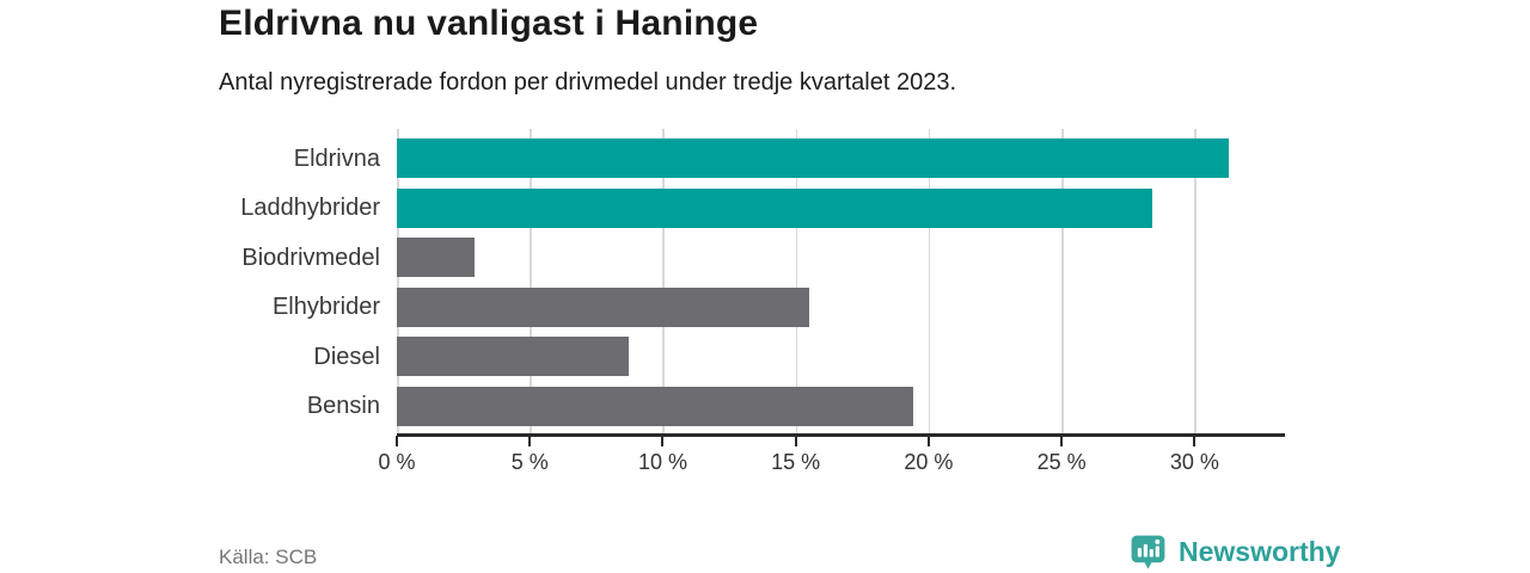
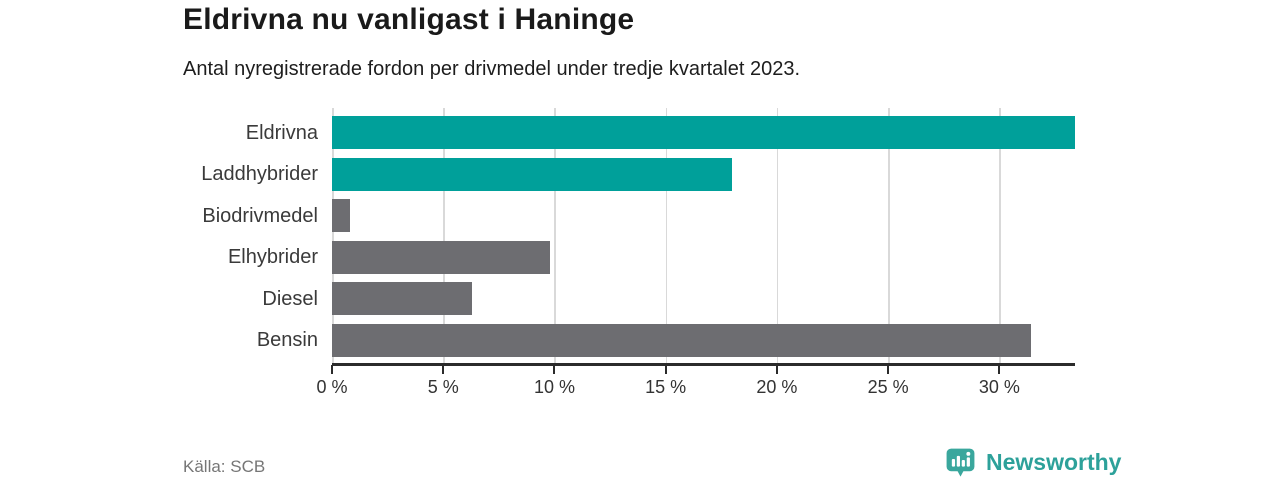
Eldrivna: 31.3% -> 33.4%
Laddhybrider: 28.4% -> 18.0%
Biodrivmedel: 2.9% -> 0.8%
Elhybrider: 15.5% -> 9.8%
Diesel: 8.7% -> 6.3%
Bensin: 19.4% -> 31.4%
